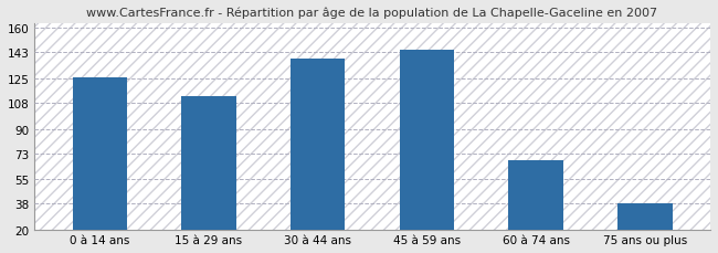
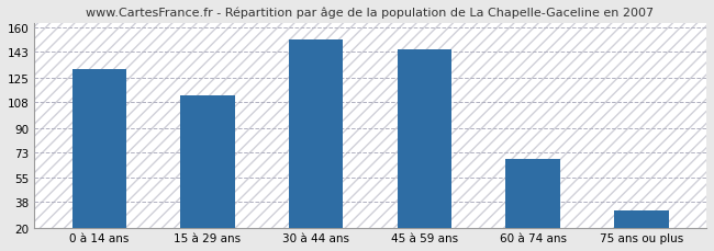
0 à 14 ans: 126 -> 131
30 à 44 ans: 139 -> 152
75 ans ou plus: 38 -> 32
